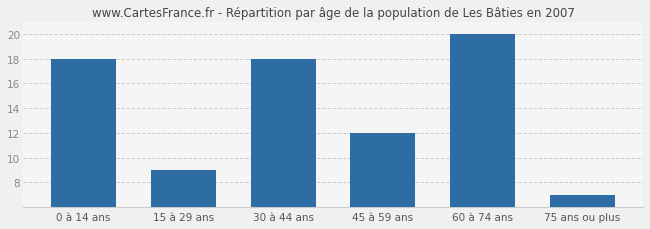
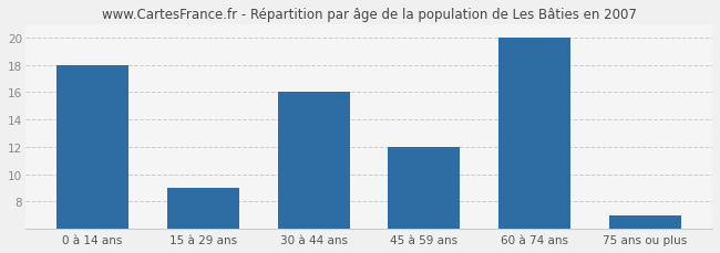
30 à 44 ans: 18 -> 16
